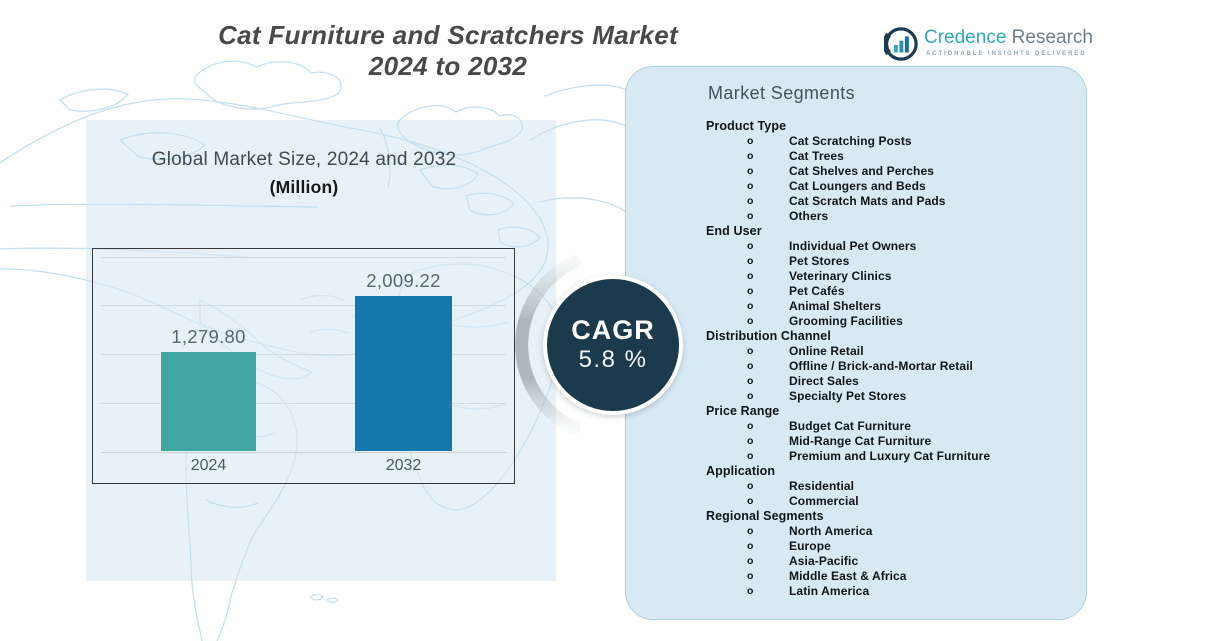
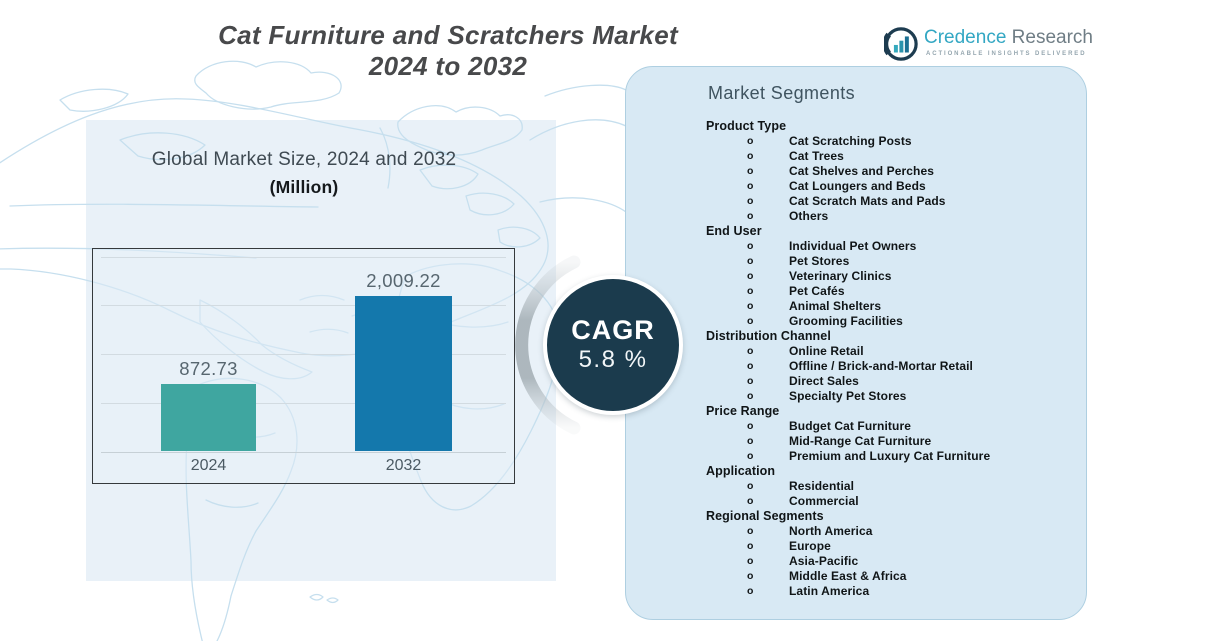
2024: 1,279.80 -> 872.73
